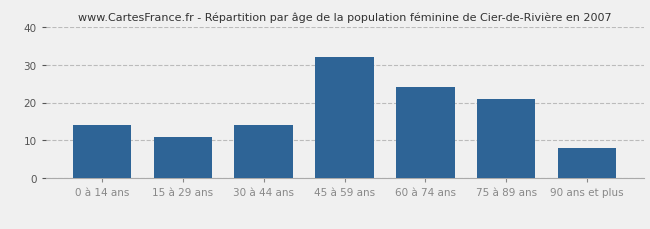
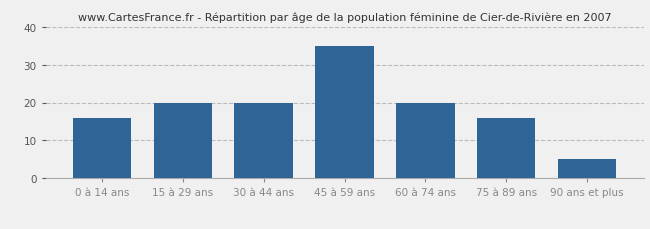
0 à 14 ans: 14 -> 16
15 à 29 ans: 11 -> 20
30 à 44 ans: 14 -> 20
45 à 59 ans: 32 -> 35
60 à 74 ans: 24 -> 20
75 à 89 ans: 21 -> 16
90 ans et plus: 8 -> 5
